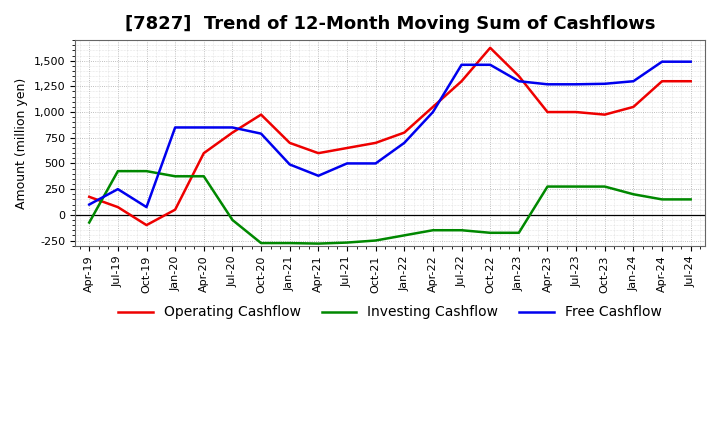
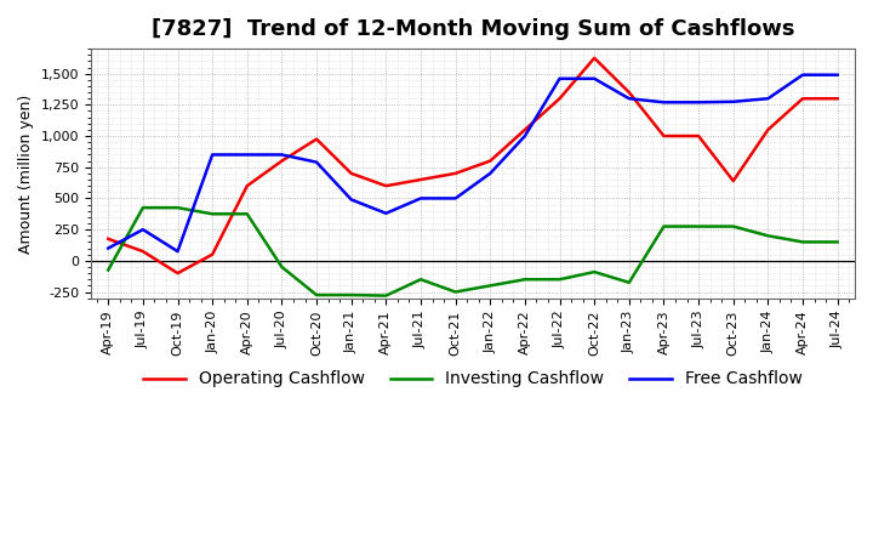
Investing Cashflow/Jul-21: -270 -> -150
Investing Cashflow/Oct-22: -180 -> -90
Operating Cashflow/Oct-23: 980 -> 640
